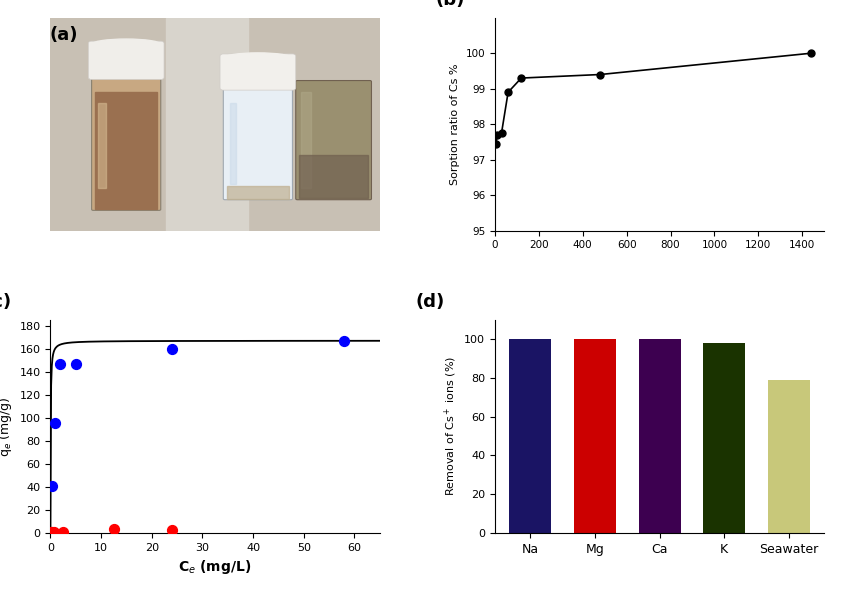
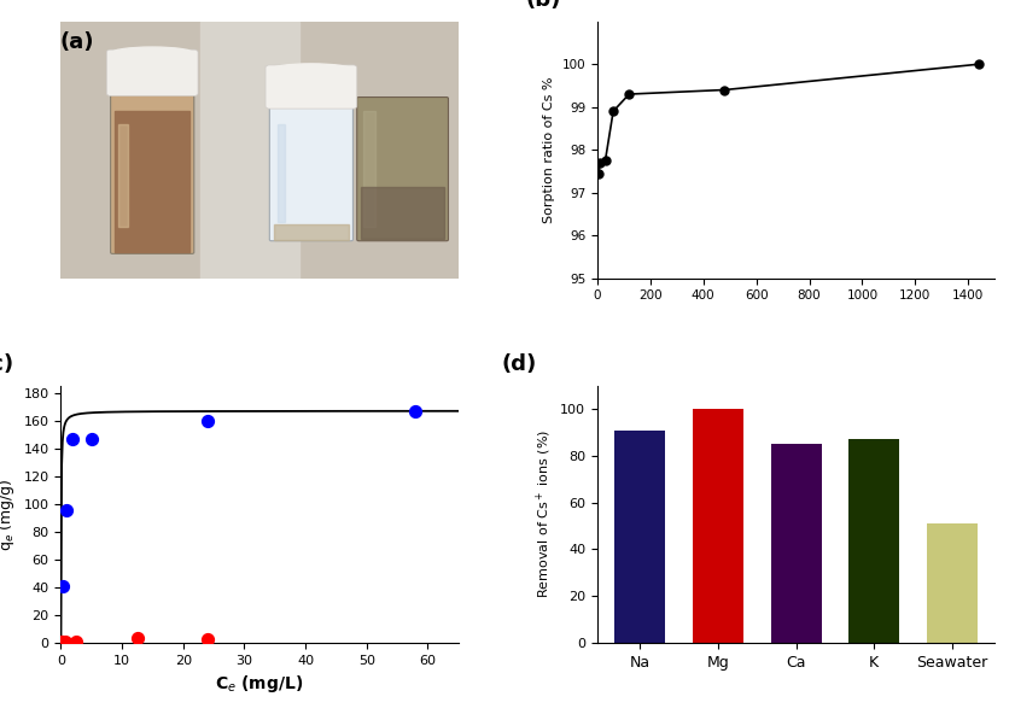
Na: 100 -> 91
Ca: 100 -> 85
K: 98 -> 87
Seawater: 79 -> 51
